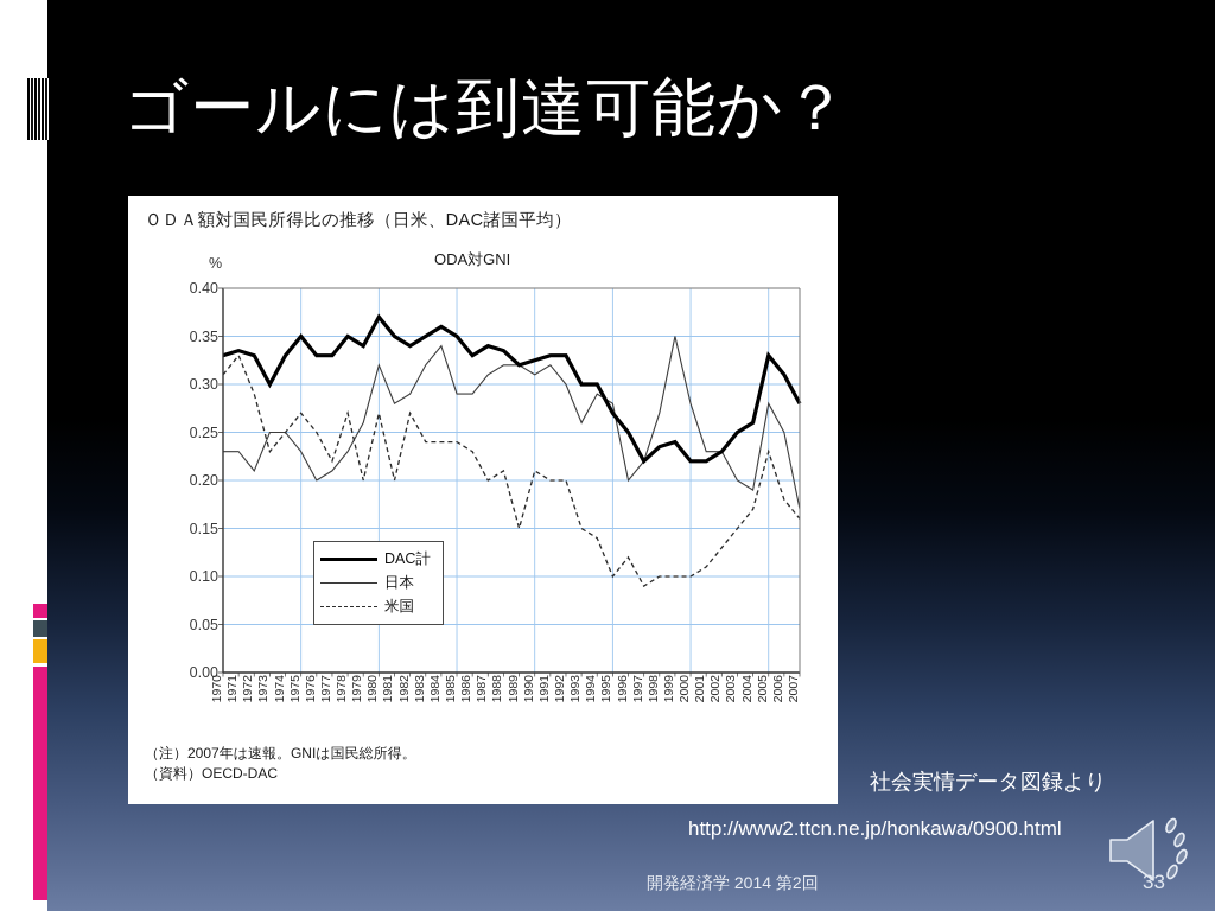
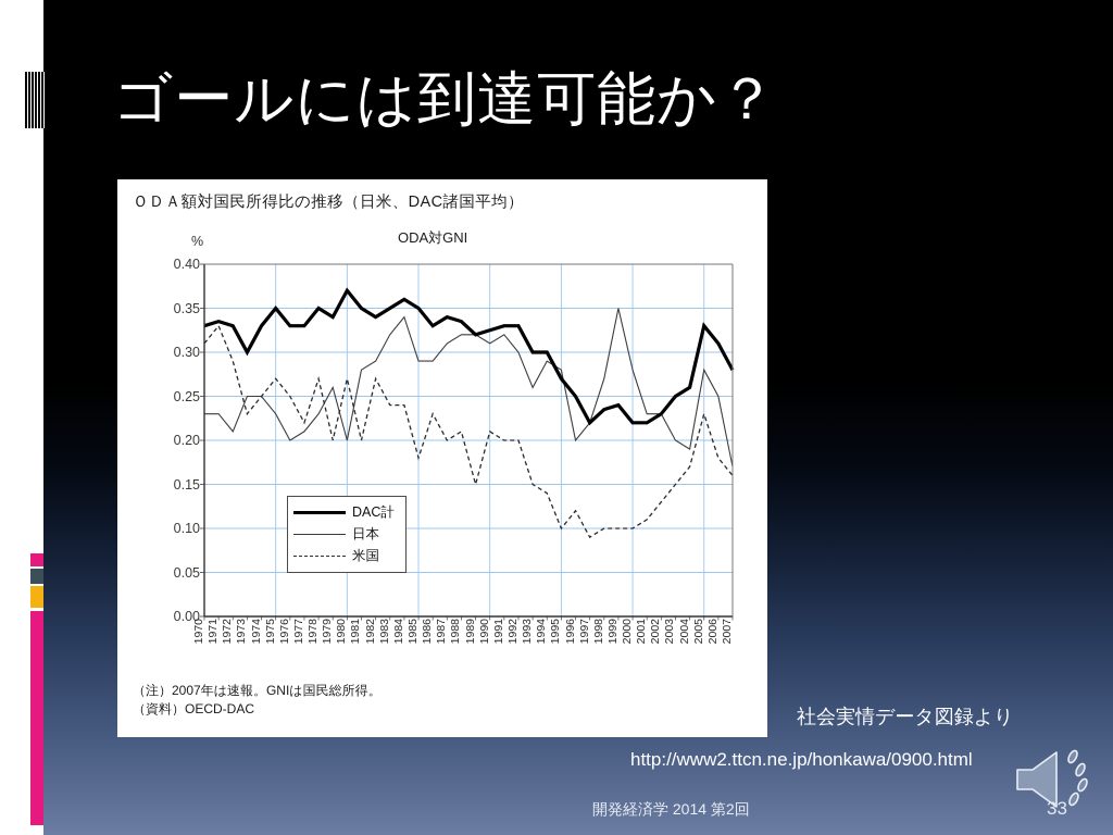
日本/1980: 0.32 -> 0.20
米国/1985: 0.24 -> 0.18
